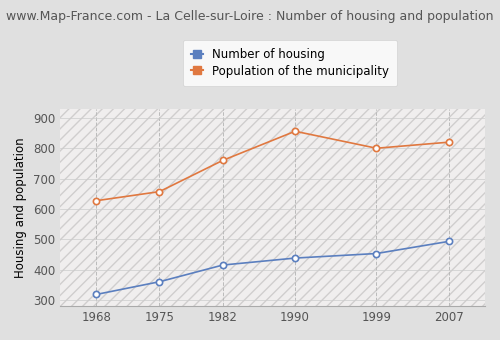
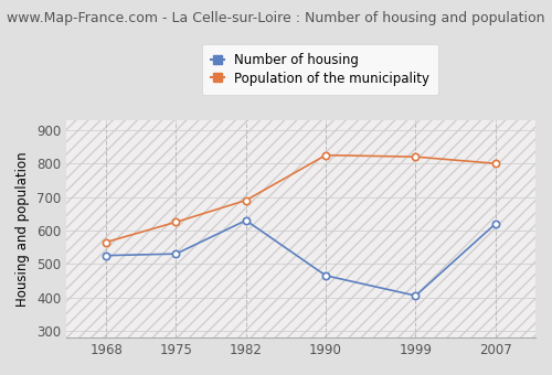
Number of housing/1968: 318 -> 525
Population of the municipality/1968: 627 -> 565
Number of housing/1975: 360 -> 530
Population of the municipality/1975: 657 -> 625
Number of housing/1982: 415 -> 630
Population of the municipality/1982: 760 -> 690
Number of housing/1990: 438 -> 465
Population of the municipality/1990: 856 -> 825
Number of housing/1999: 453 -> 405
Population of the municipality/1999: 800 -> 820
Number of housing/2007: 493 -> 620
Population of the municipality/2007: 820 -> 800
